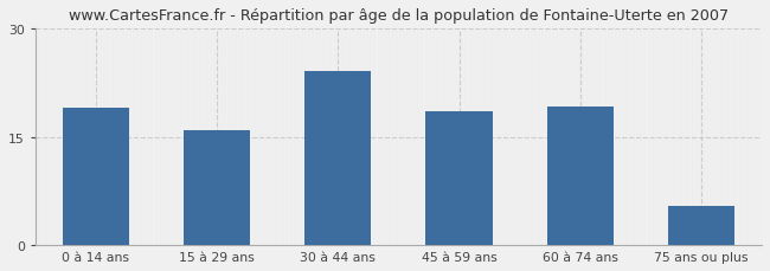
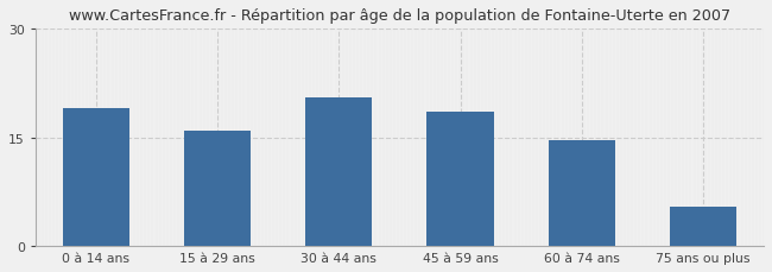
30 à 44 ans: 24.2 -> 20.5
60 à 74 ans: 19.2 -> 14.7
